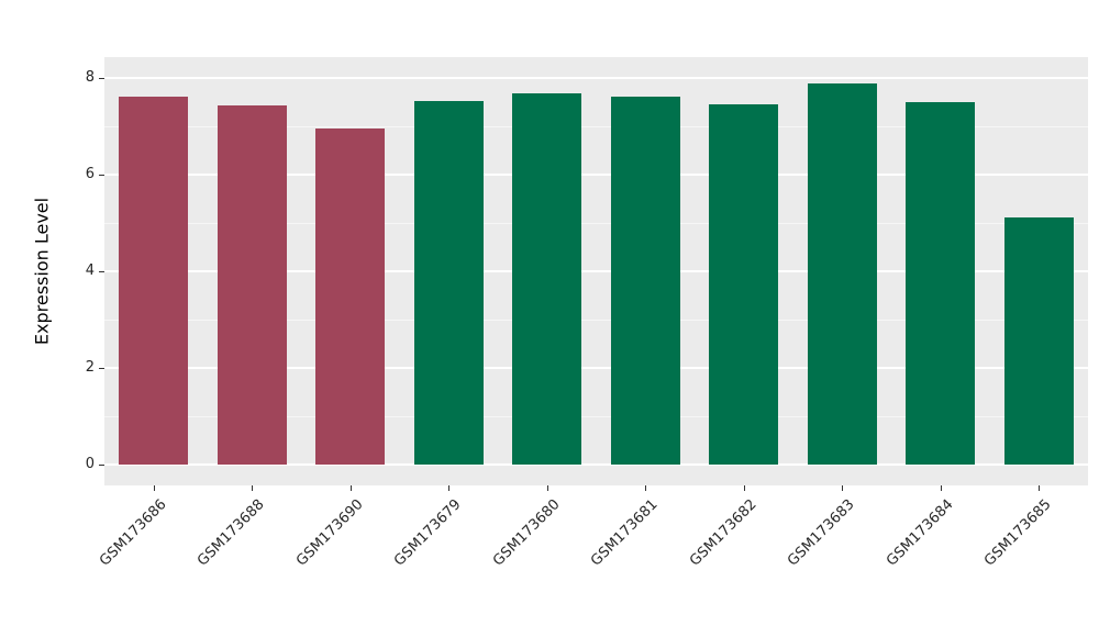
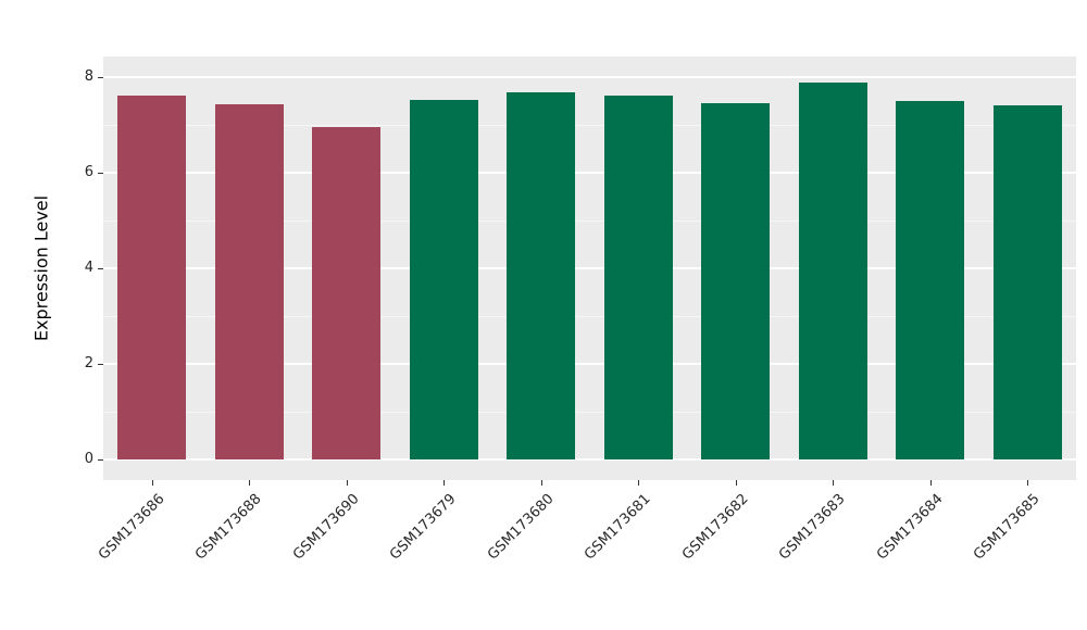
GSM173685: 5.1 -> 7.4
